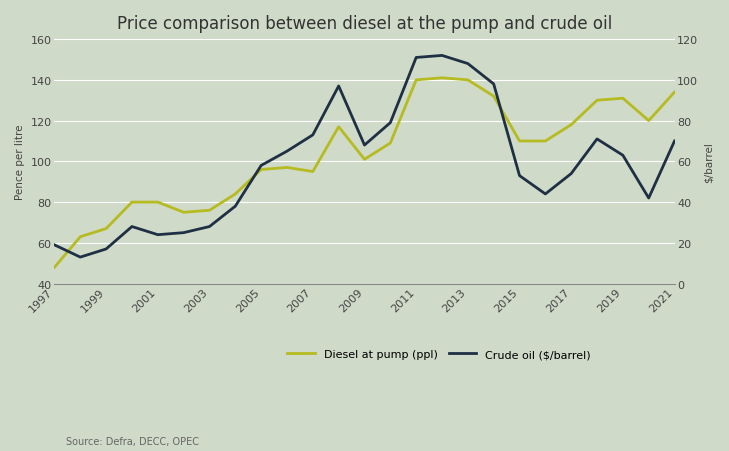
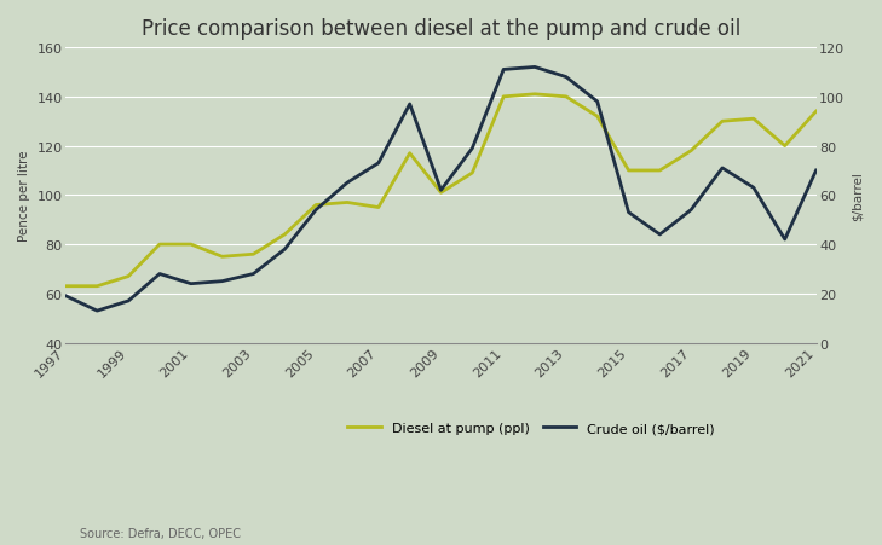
Diesel at pump (ppl)/1997: 48 -> 63
Crude oil ($/barrel)/2005: 58 -> 54
Crude oil ($/barrel)/2009: 68 -> 62
